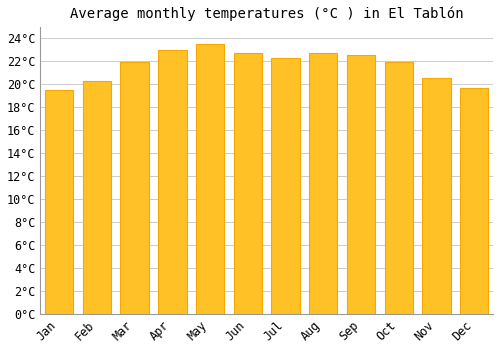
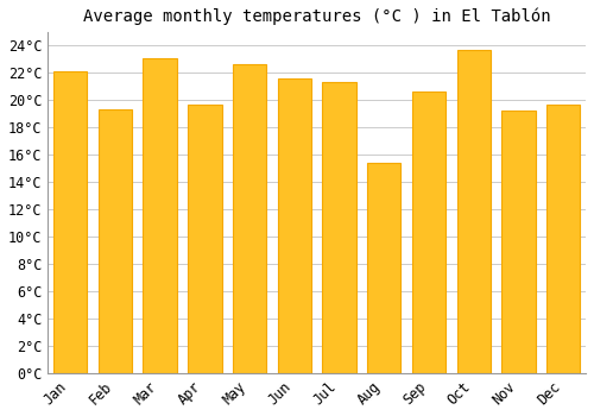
Jan: 19.5°C -> 22.1°C
Feb: 20.3°C -> 19.3°C
Mar: 21.9°C -> 23.1°C
Apr: 23.0°C -> 19.7°C
May: 23.5°C -> 22.6°C
Jun: 22.7°C -> 21.6°C
Jul: 22.3°C -> 21.3°C
Aug: 22.7°C -> 15.4°C
Sep: 22.5°C -> 20.6°C
Oct: 21.9°C -> 23.7°C
Nov: 20.5°C -> 19.2°C
